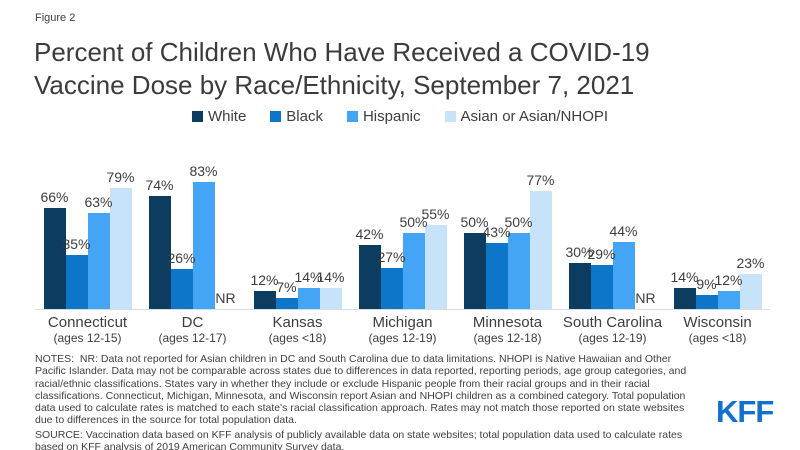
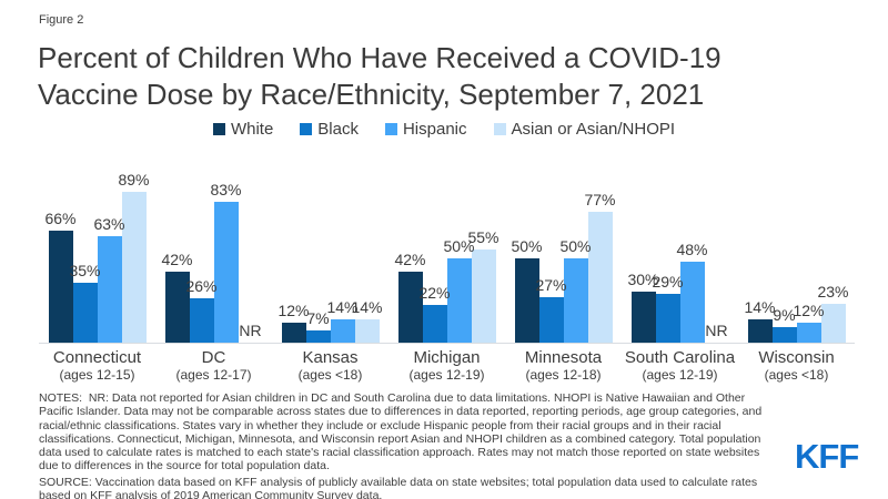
Asian or Asian/NHOPI/Connecticut: 79% -> 89%
White/DC: 74% -> 42%
Black/Michigan: 27% -> 22%
Black/Minnesota: 43% -> 27%
Hispanic/South Carolina: 44% -> 48%
